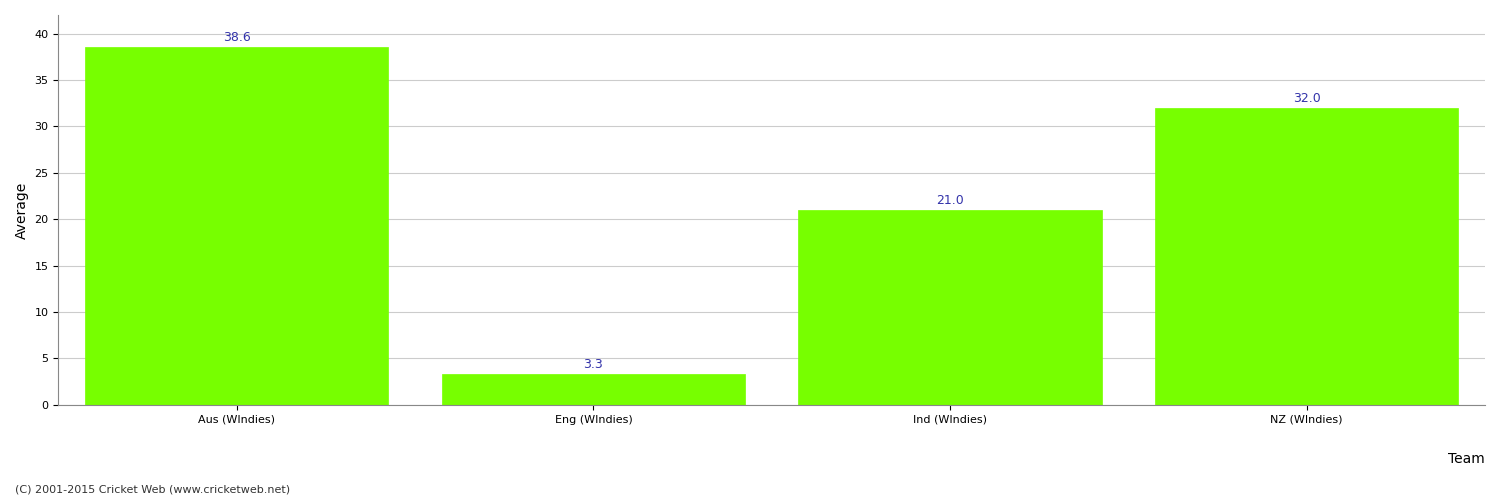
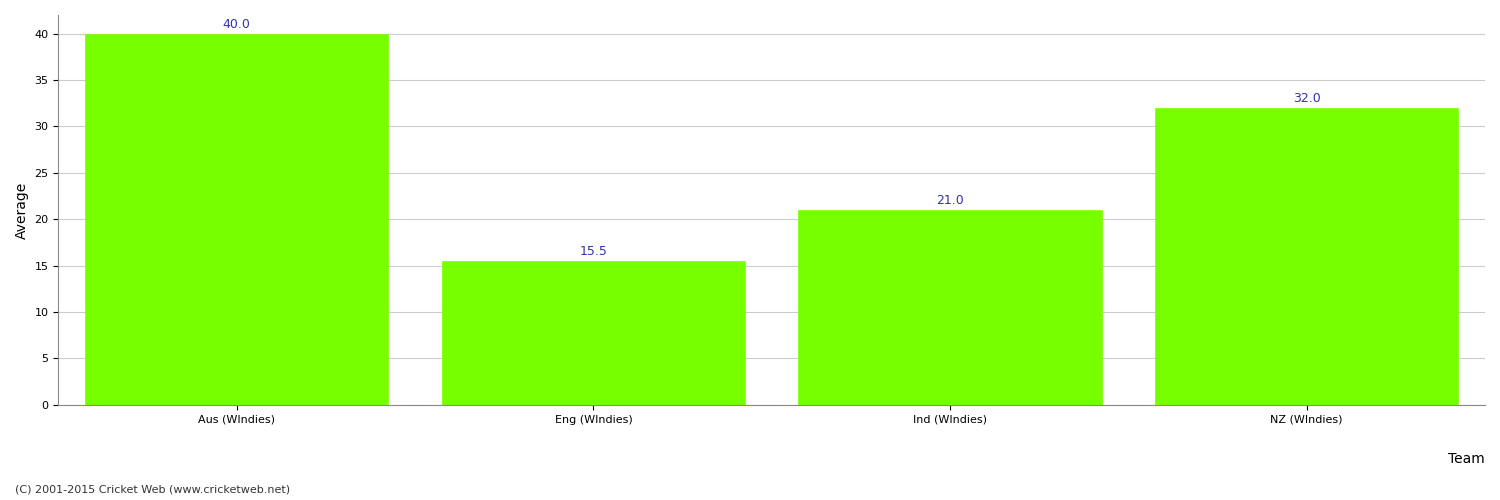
Aus (WIndies): 38.6 -> 40.0
Eng (WIndies): 3.3 -> 15.5
